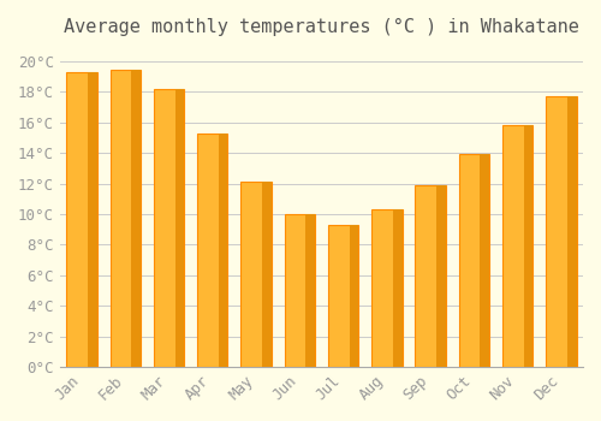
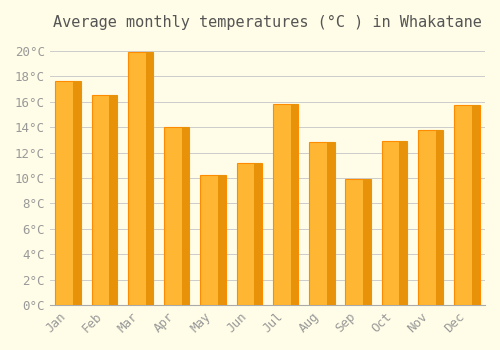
Jan: 19.3°C -> 17.6°C
Feb: 19.4°C -> 16.5°C
Mar: 18.2°C -> 19.9°C
Apr: 15.3°C -> 14.0°C
May: 12.1°C -> 10.2°C
Jun: 10.0°C -> 11.2°C
Jul: 9.3°C -> 15.8°C
Aug: 10.3°C -> 12.8°C
Sep: 11.9°C -> 9.9°C
Oct: 13.9°C -> 12.9°C
Nov: 15.8°C -> 13.8°C
Dec: 17.7°C -> 15.7°C
